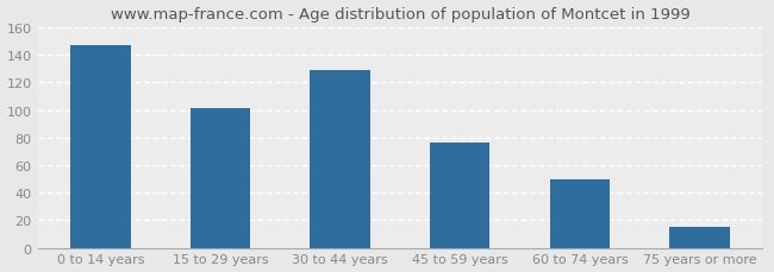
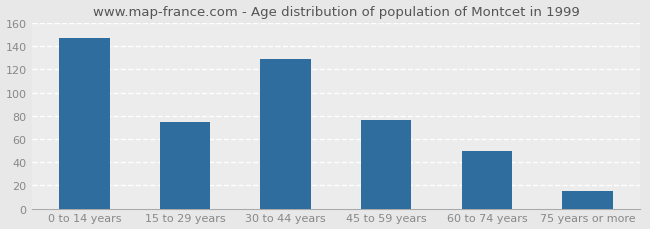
15 to 29 years: 101 -> 75
